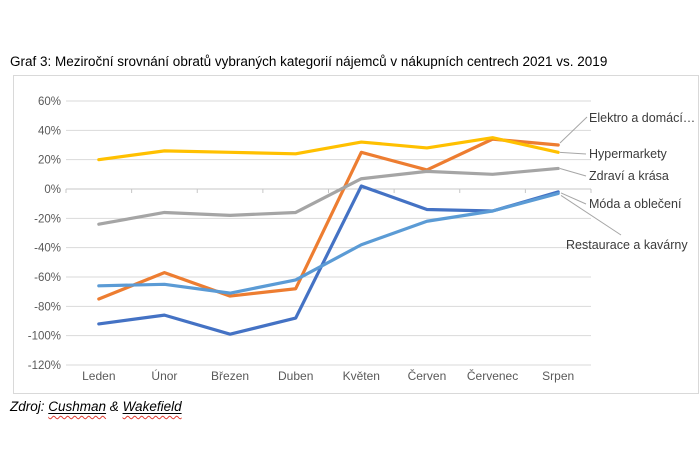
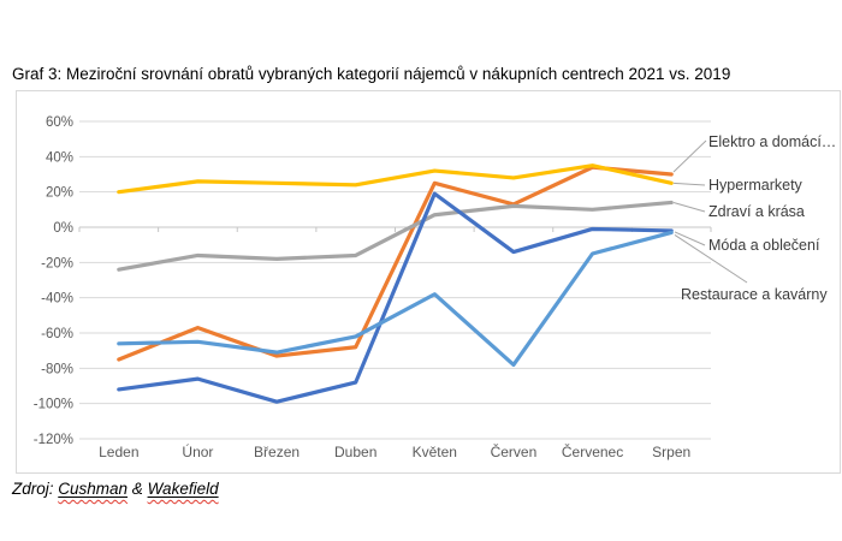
Móda a oblečení/Květen: 2% -> 19%
Restaurace a kavárny/Červen: -22% -> -78%
Móda a oblečení/Červenec: -15% -> -1%
